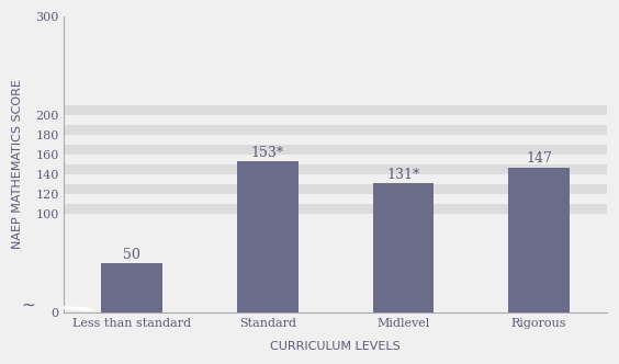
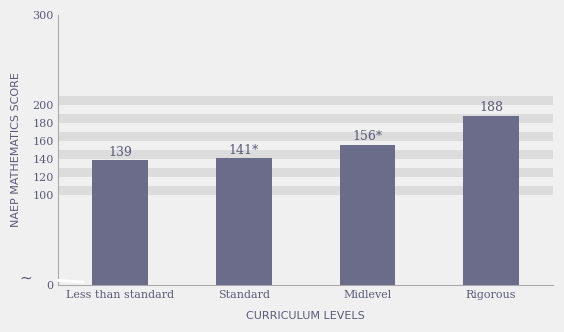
Less than standard: 50 -> 139
Standard: 153* -> 141*
Midlevel: 131* -> 156*
Rigorous: 147 -> 188
